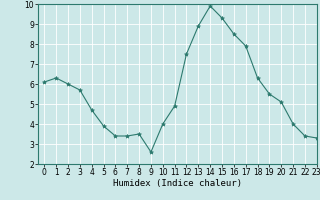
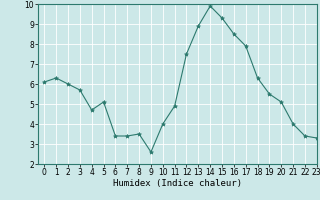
5: 3.9 -> 5.1
